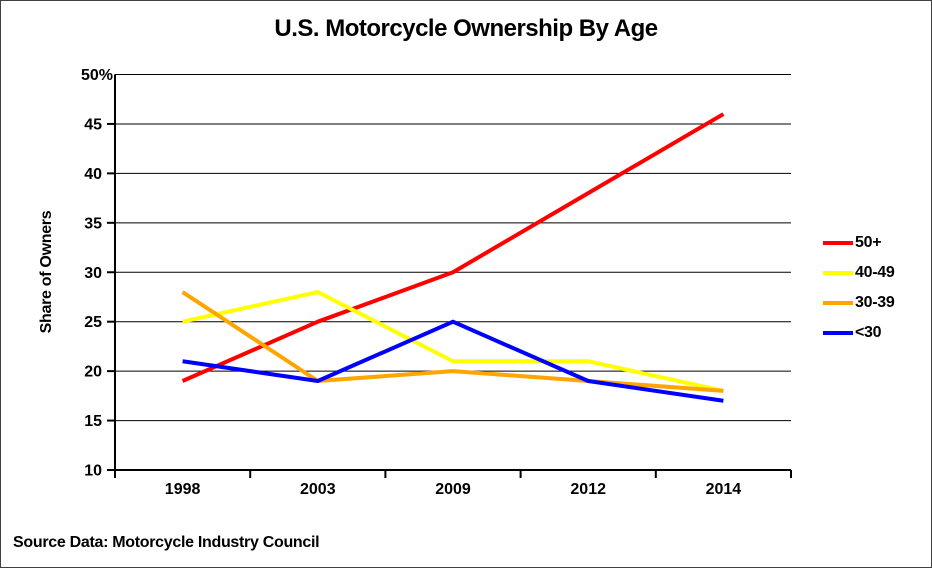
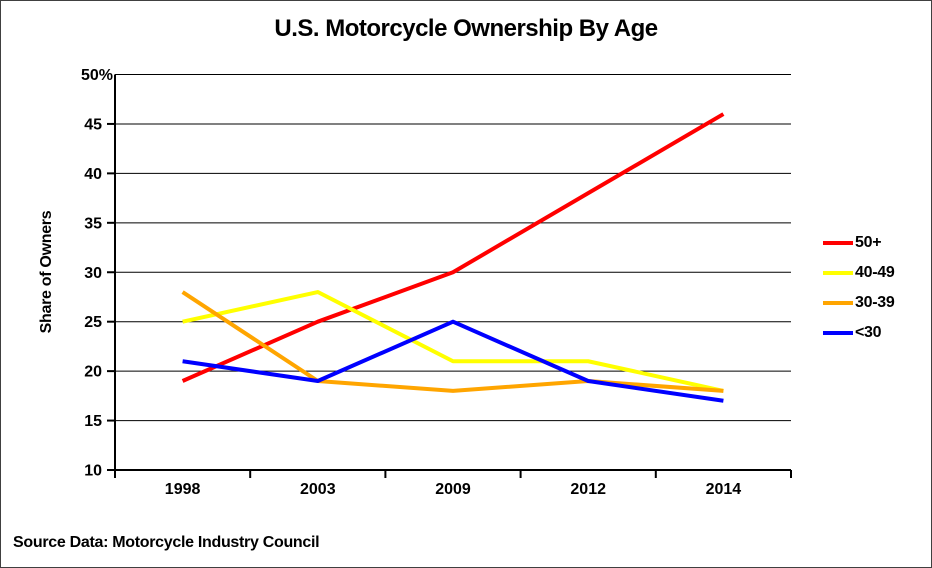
30-39/2009: 20 -> 18
